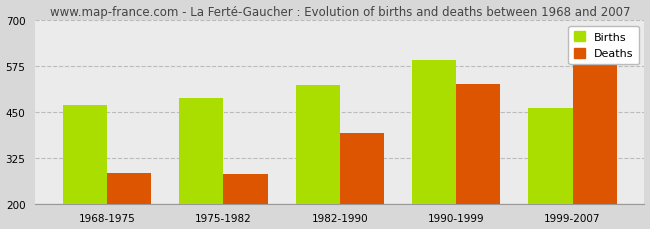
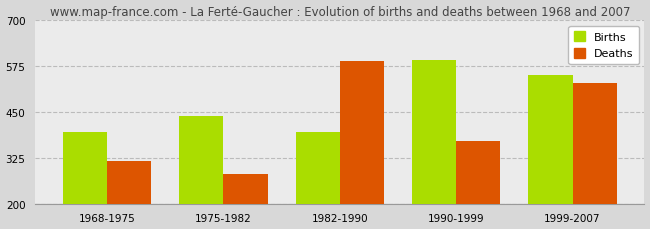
Births/1968-1975: 468 -> 395
Deaths/1968-1975: 283 -> 315
Births/1975-1982: 487 -> 440
Births/1982-1990: 522 -> 395
Deaths/1982-1990: 392 -> 590
Deaths/1990-1999: 527 -> 370
Births/1999-2007: 460 -> 550
Deaths/1999-2007: 578 -> 530
